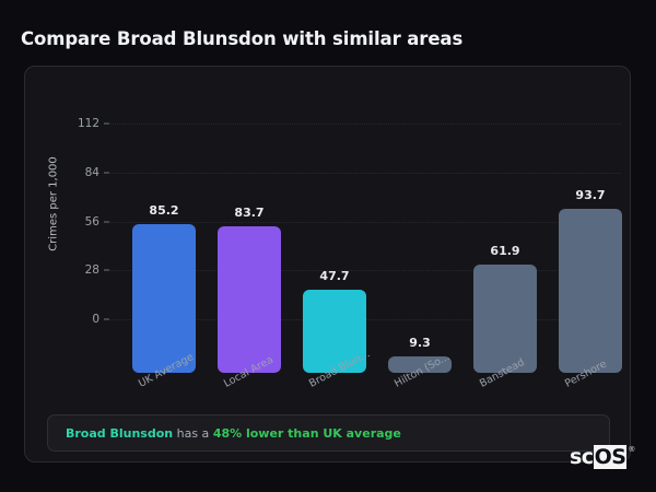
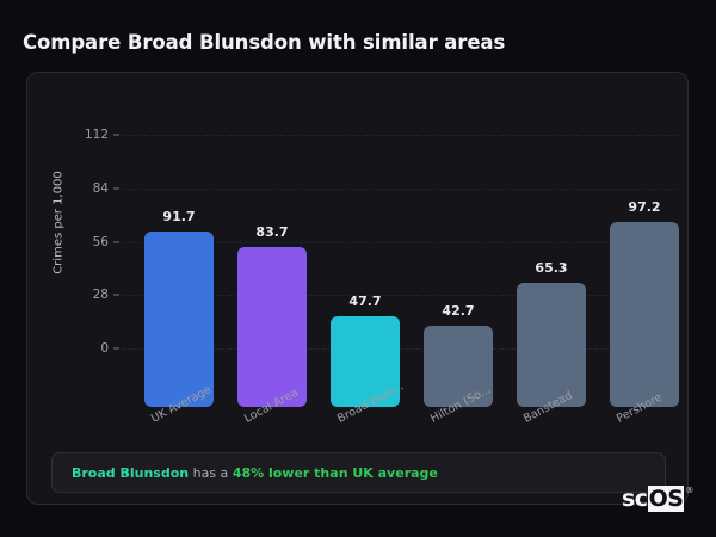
UK Average: 85.2 -> 91.7
Hilton (So...: 9.3 -> 42.7
Banstead: 61.9 -> 65.3
Pershore: 93.7 -> 97.2
